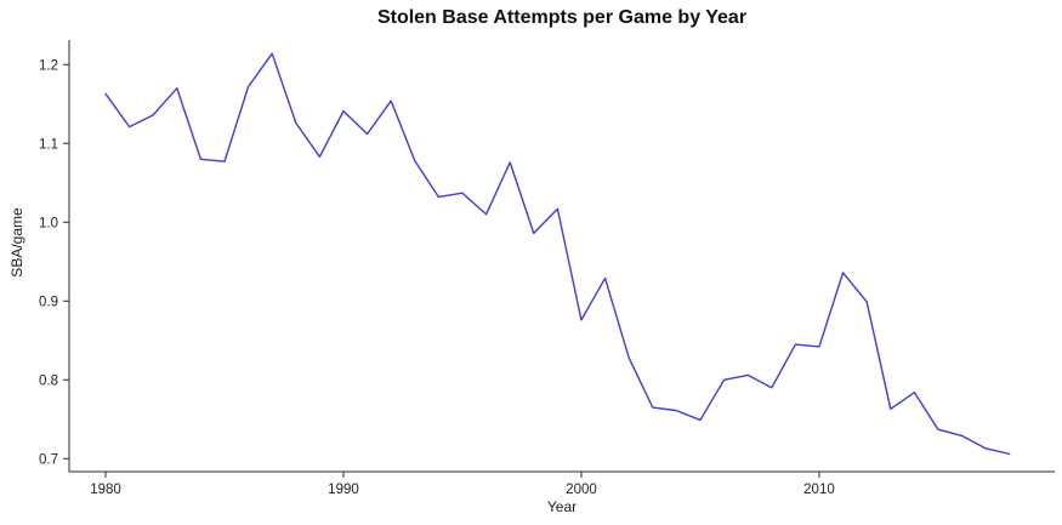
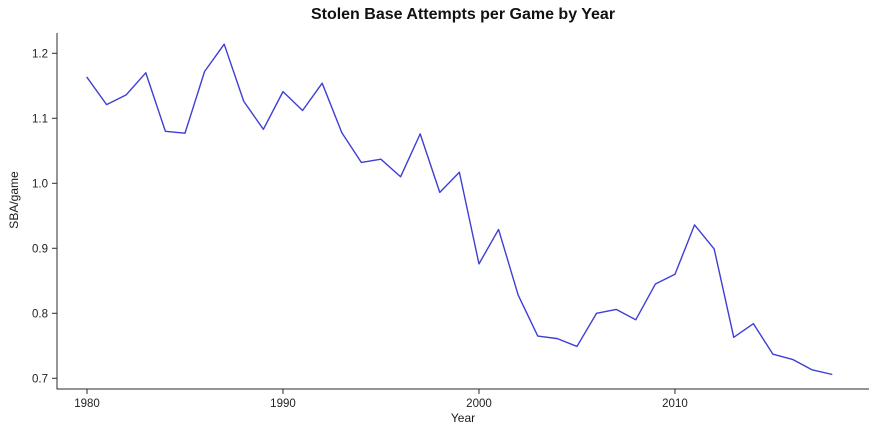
2010: 0.84 -> 0.86
